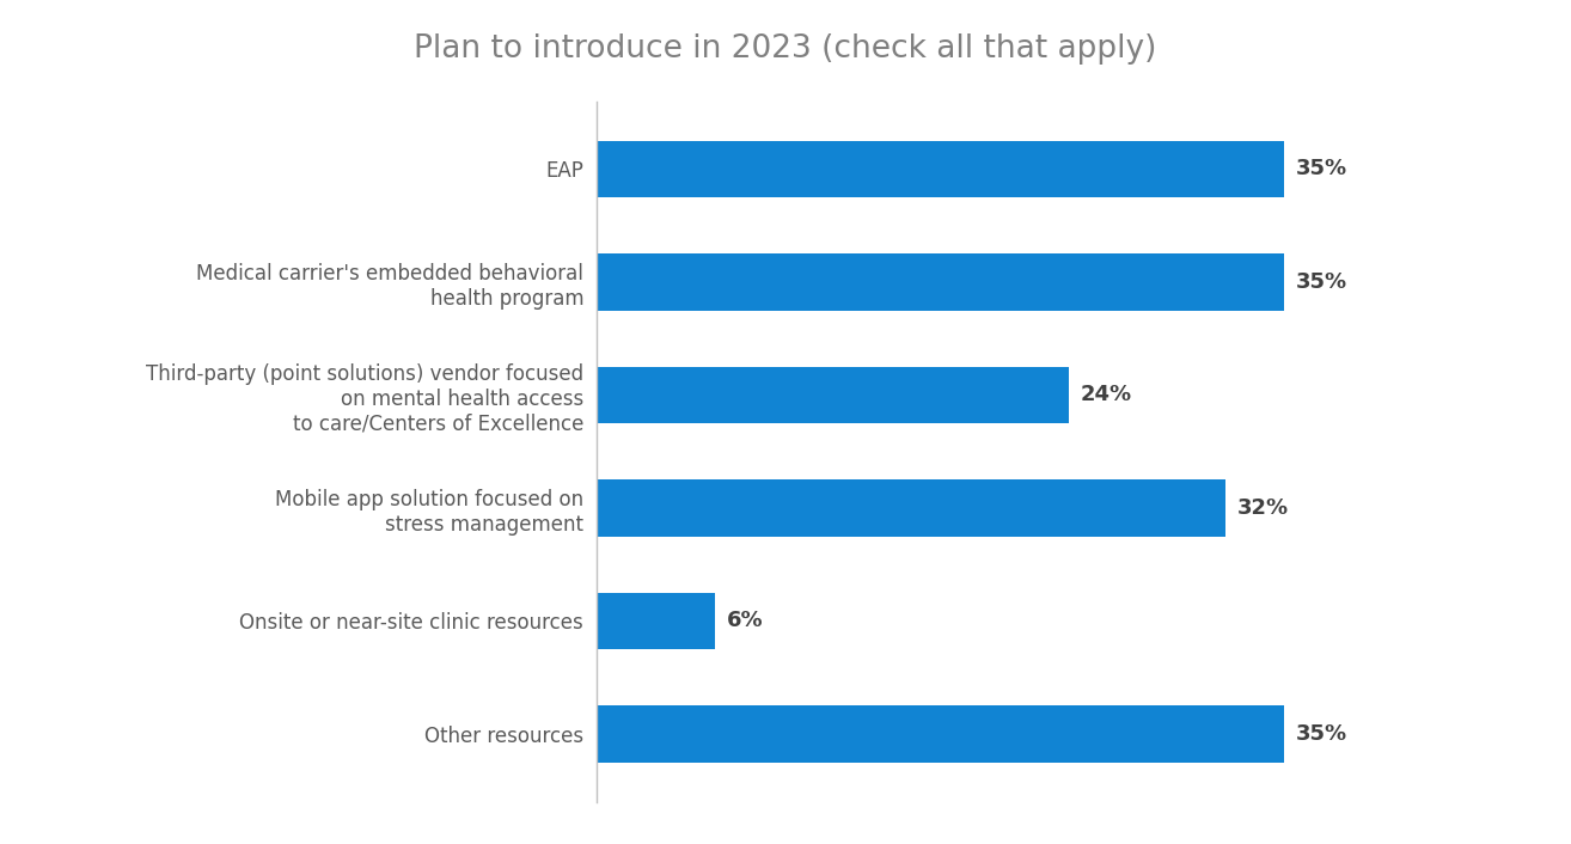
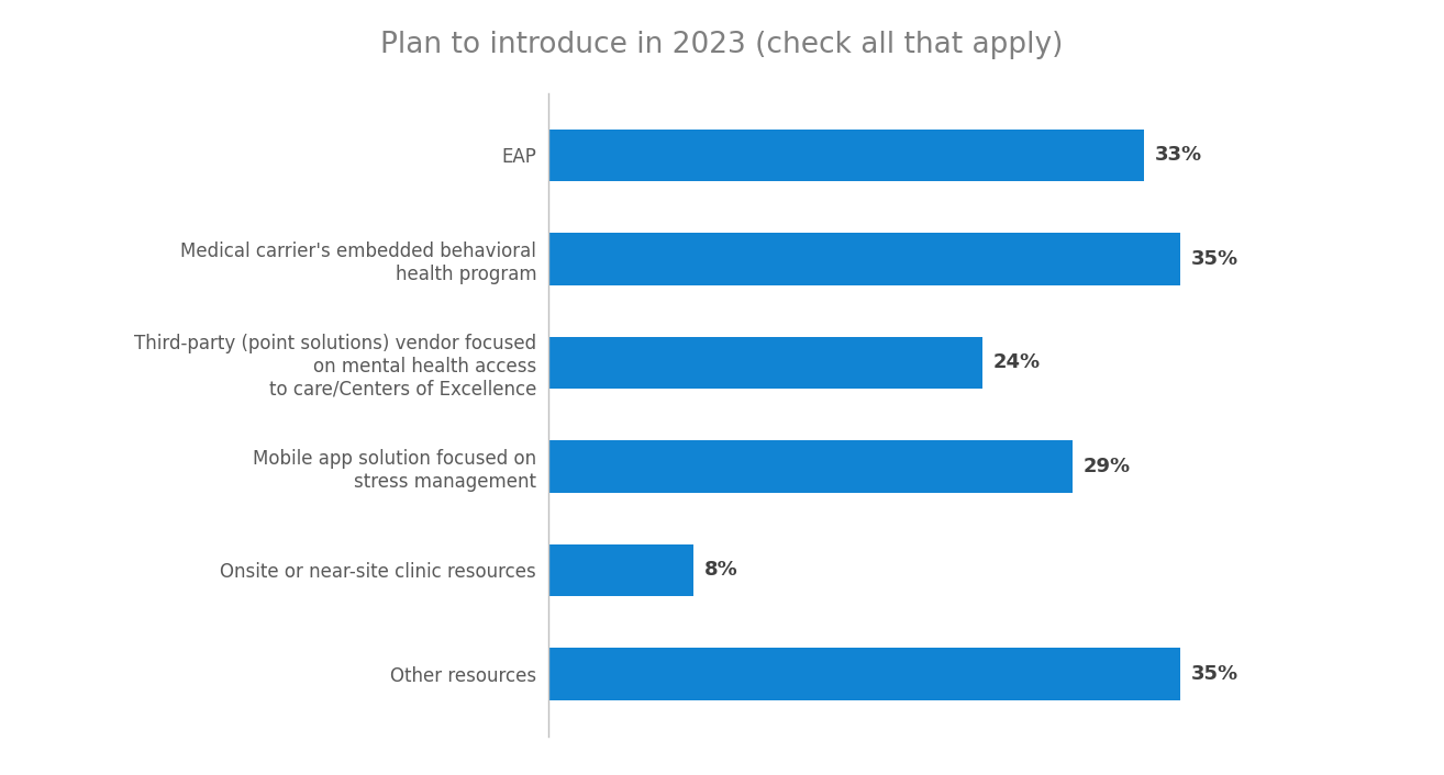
EAP: 35% -> 33%
Mobile app solution focused on stress management: 32% -> 29%
Onsite or near-site clinic resources: 6% -> 8%
